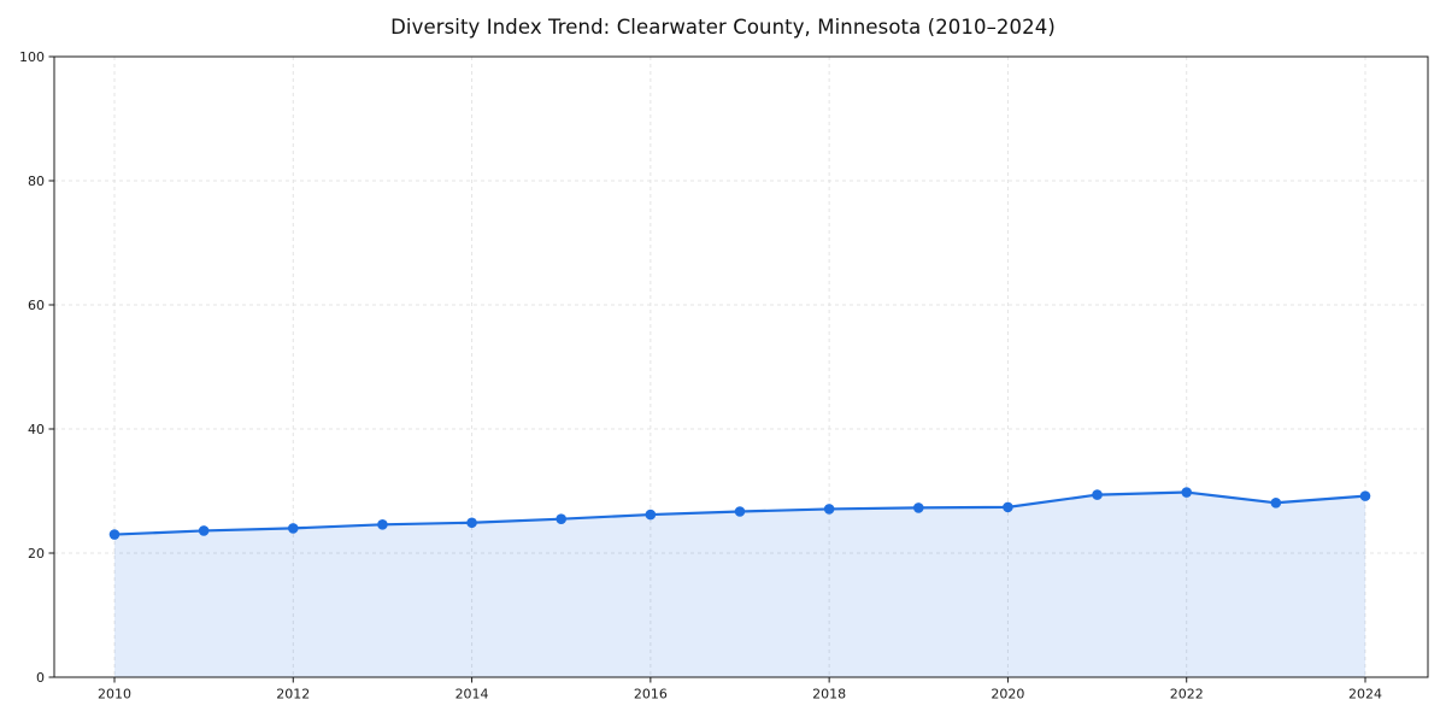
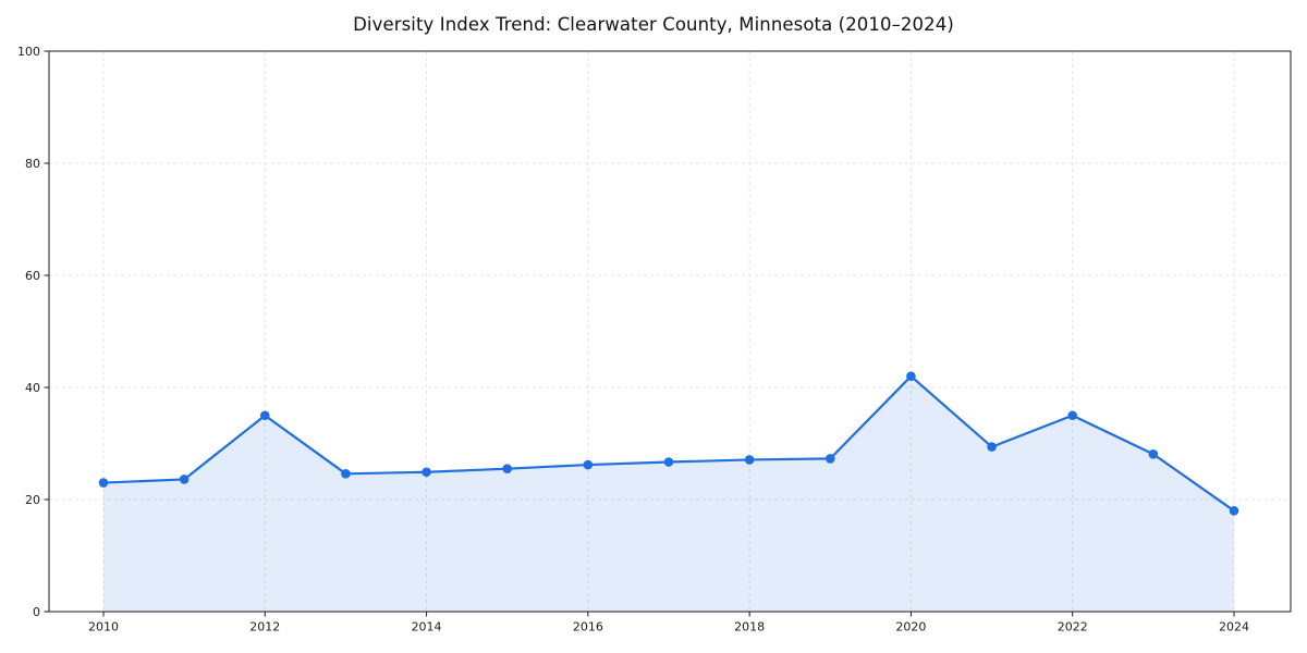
2012: 24 -> 35
2020: 27 -> 42
2022: 30 -> 35
2024: 29 -> 18
